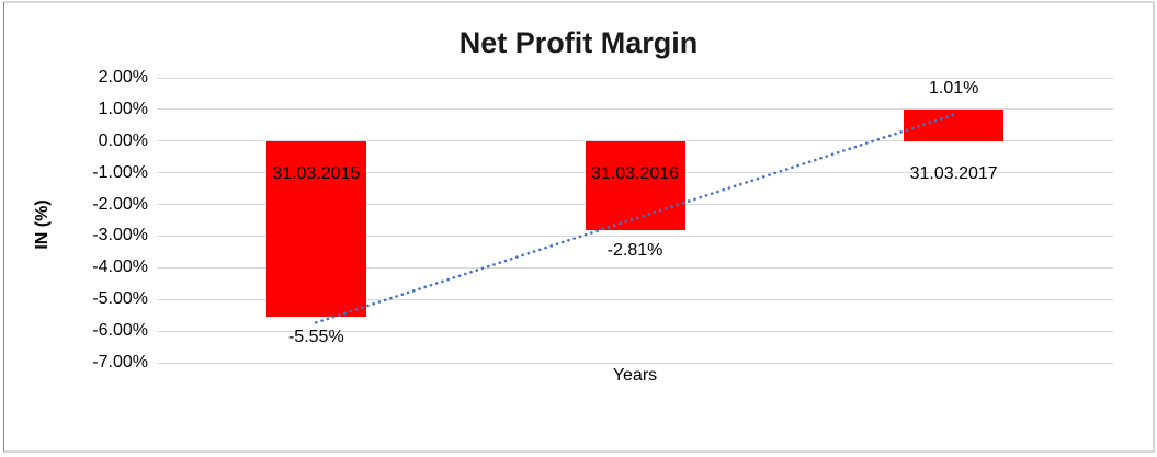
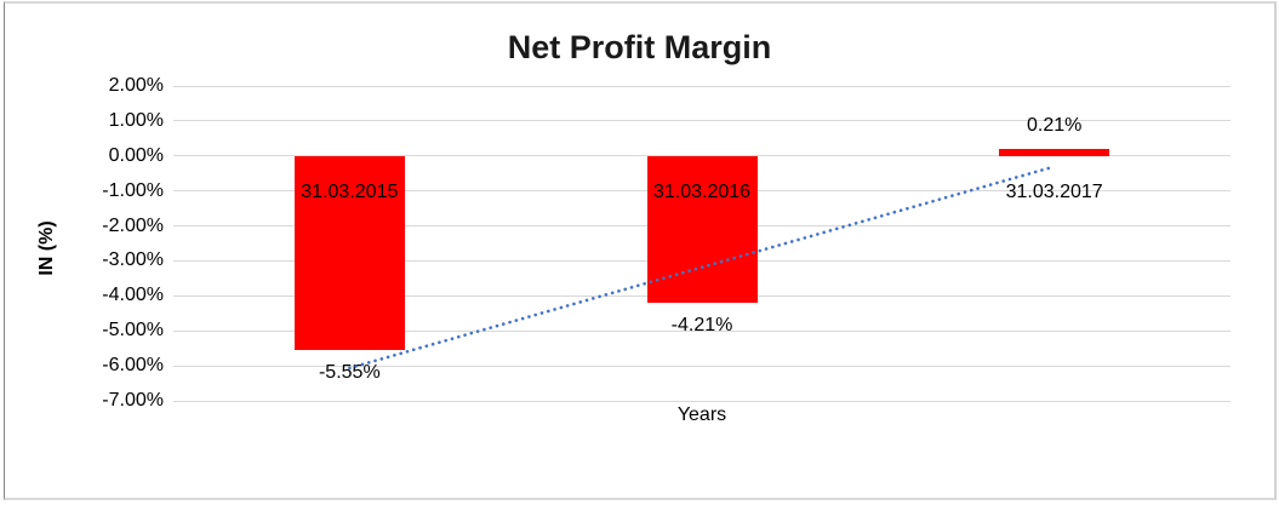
31.03.2016: -2.81% -> -4.21%
31.03.2017: 1.01% -> 0.21%
